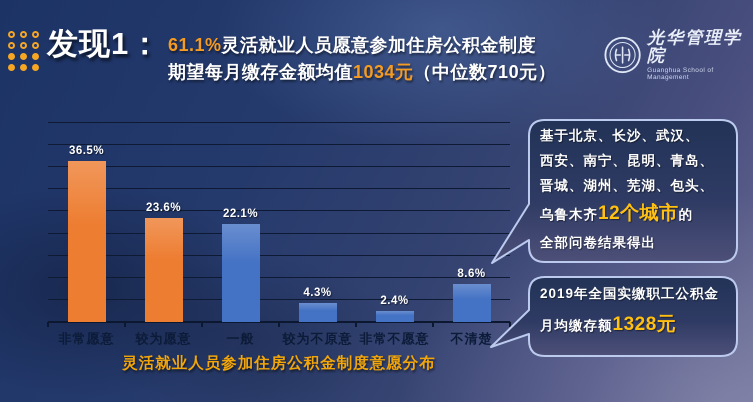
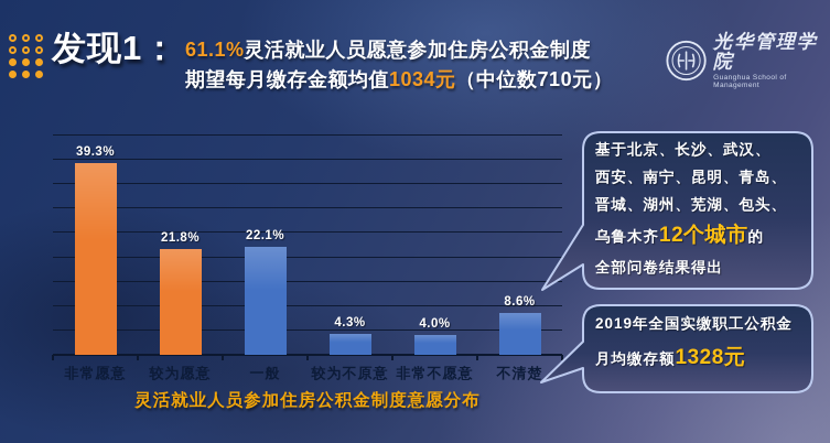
非常愿意: 36.5% -> 39.3%
较为愿意: 23.6% -> 21.8%
非常不愿意: 2.4% -> 4.0%
